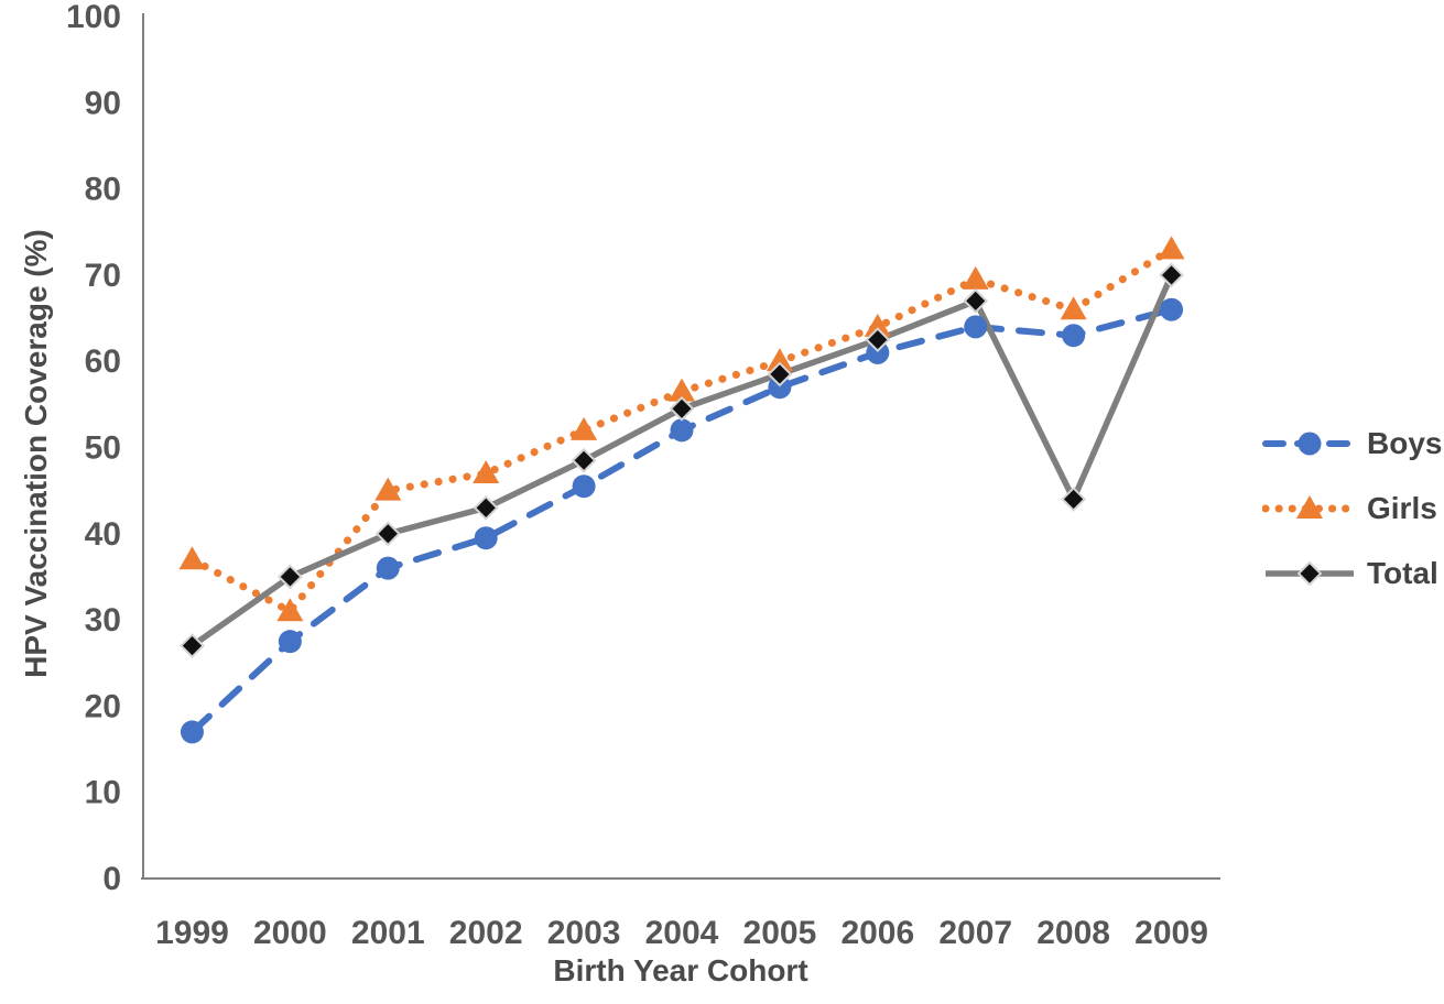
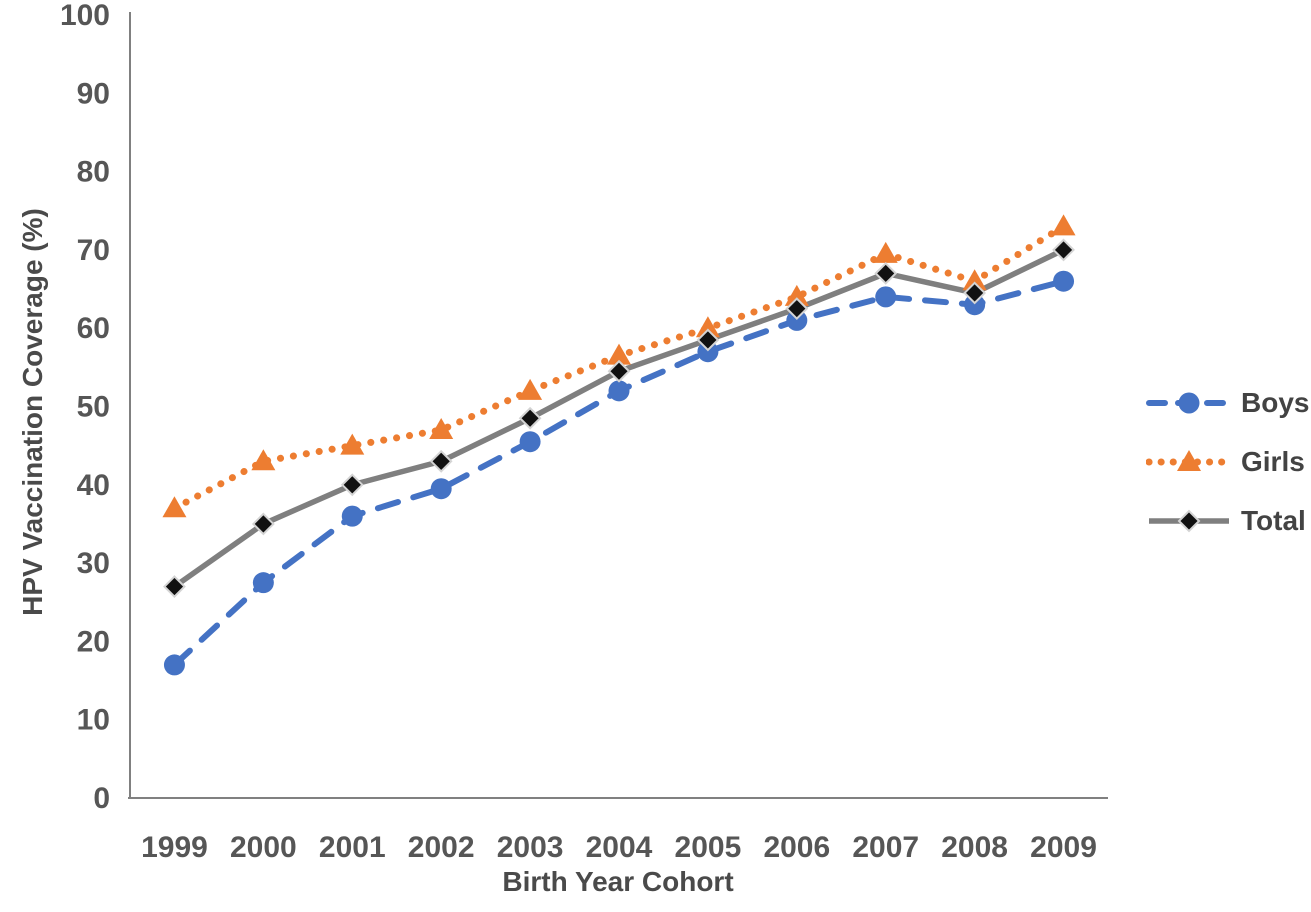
Girls/2000: 31 -> 43
Total/2008: 44 -> 64
